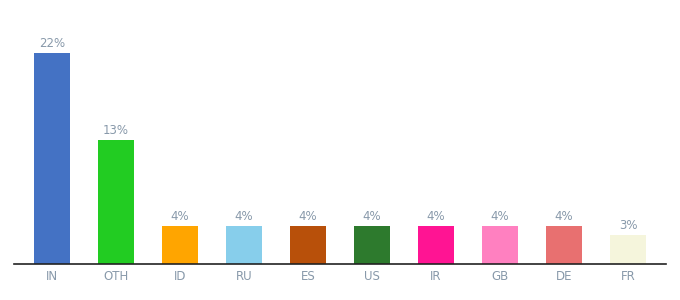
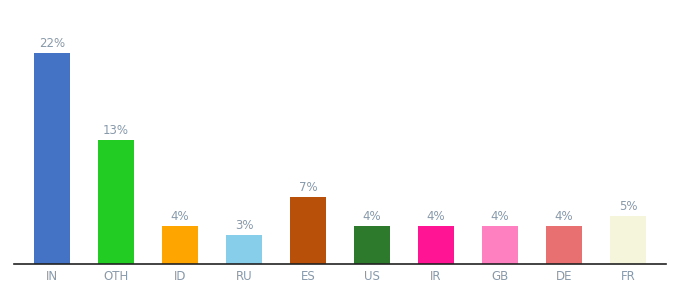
RU: 4% -> 3%
ES: 4% -> 7%
FR: 3% -> 5%
